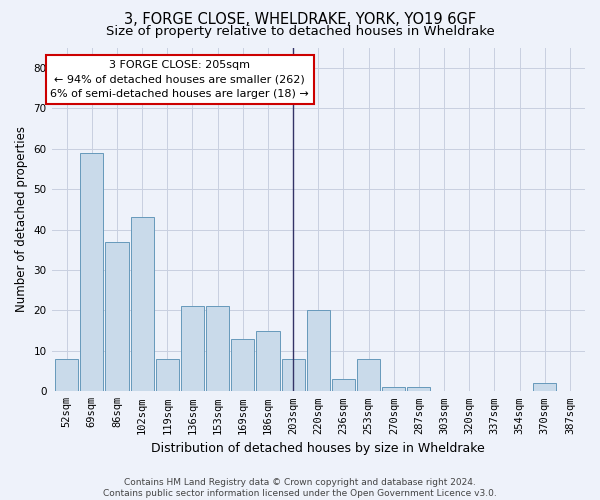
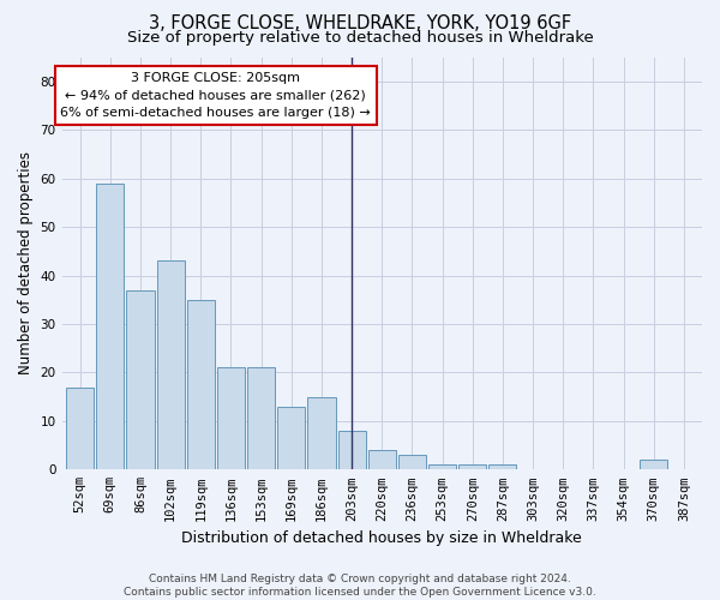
52sqm: 8 -> 17
119sqm: 8 -> 35
220sqm: 20 -> 4
253sqm: 8 -> 1
